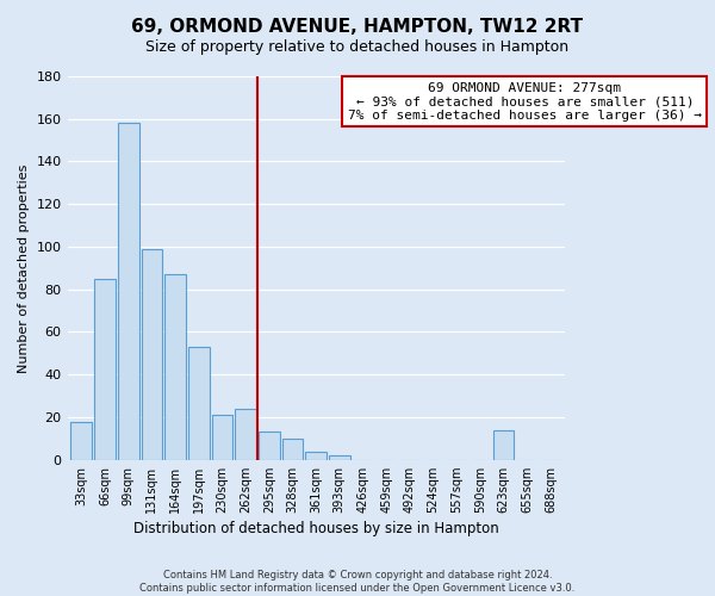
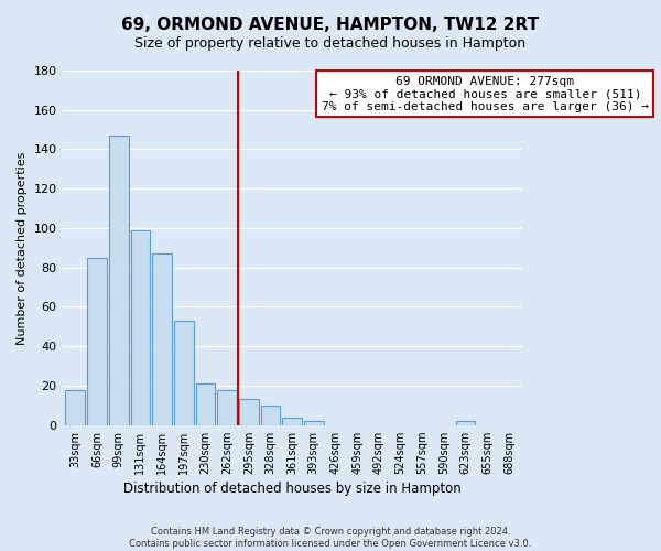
99sqm: 158 -> 147
262sqm: 24 -> 18
623sqm: 14 -> 2
